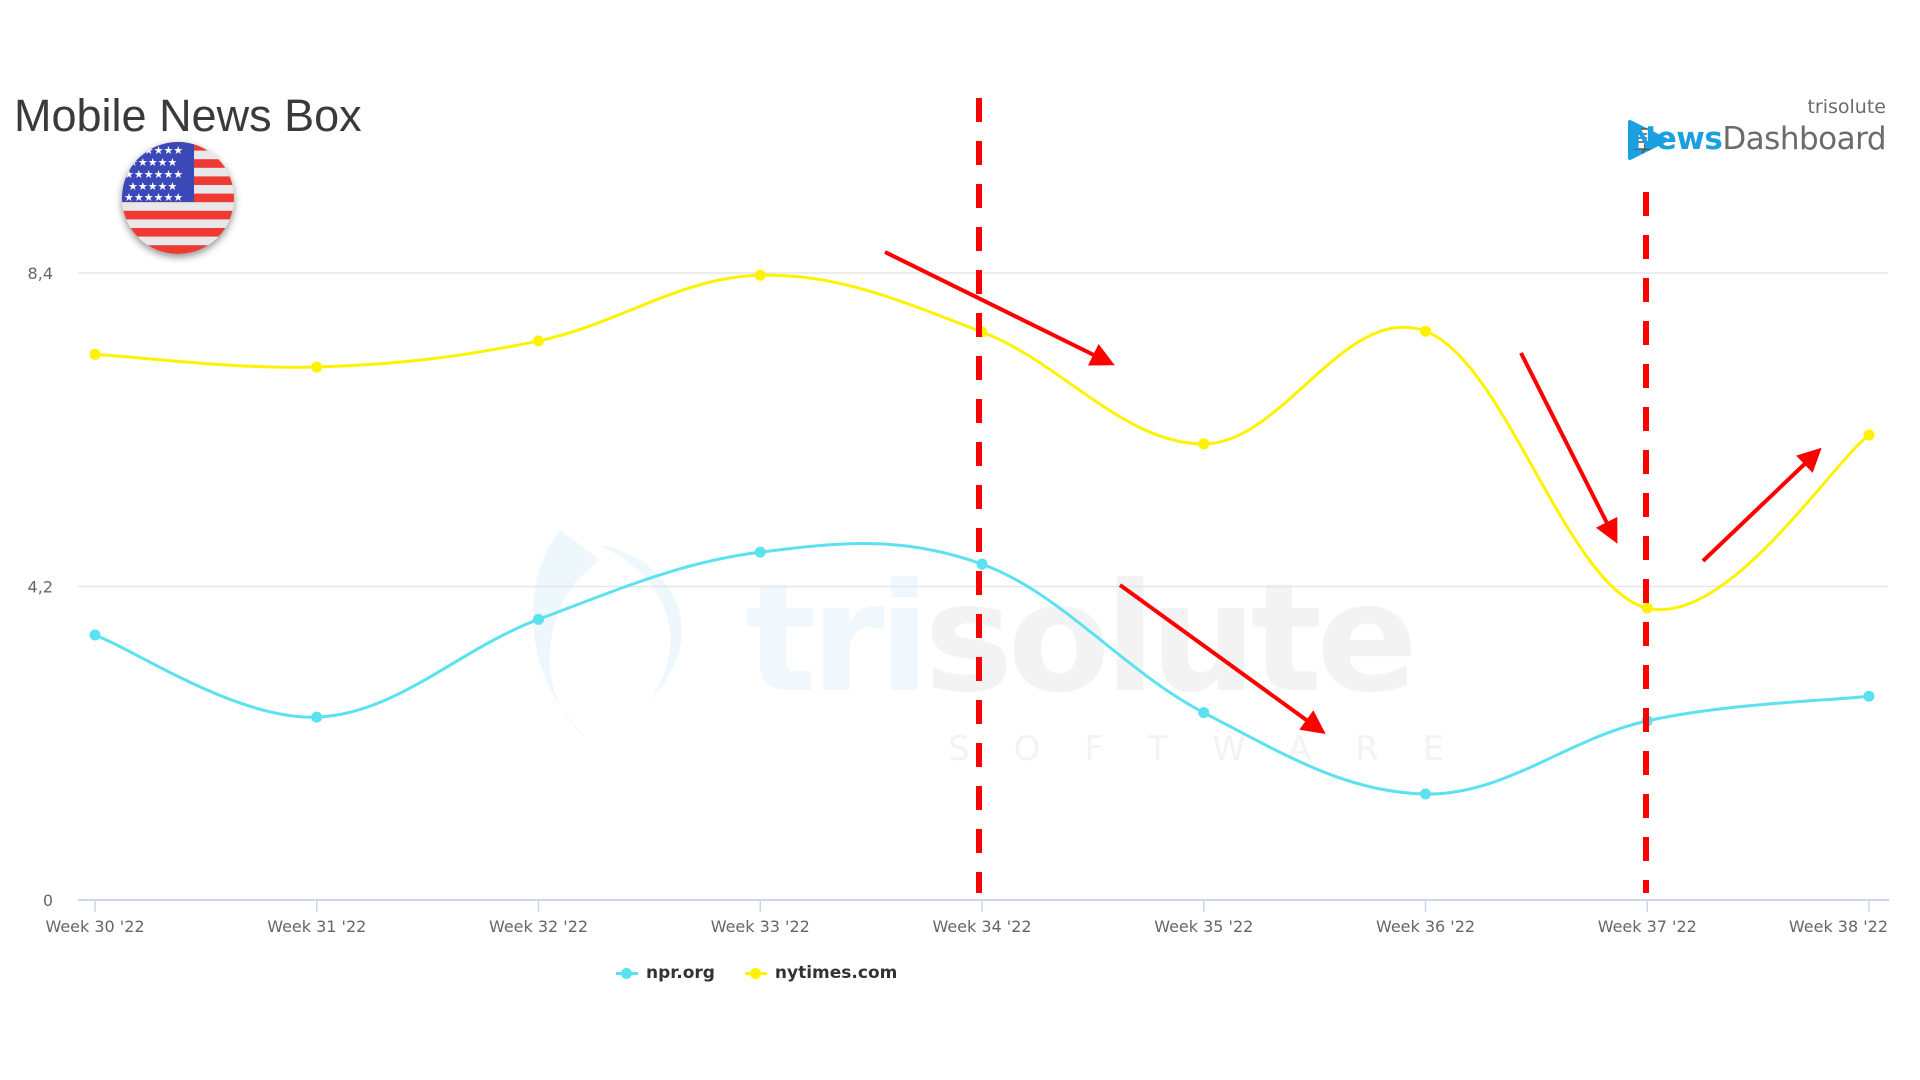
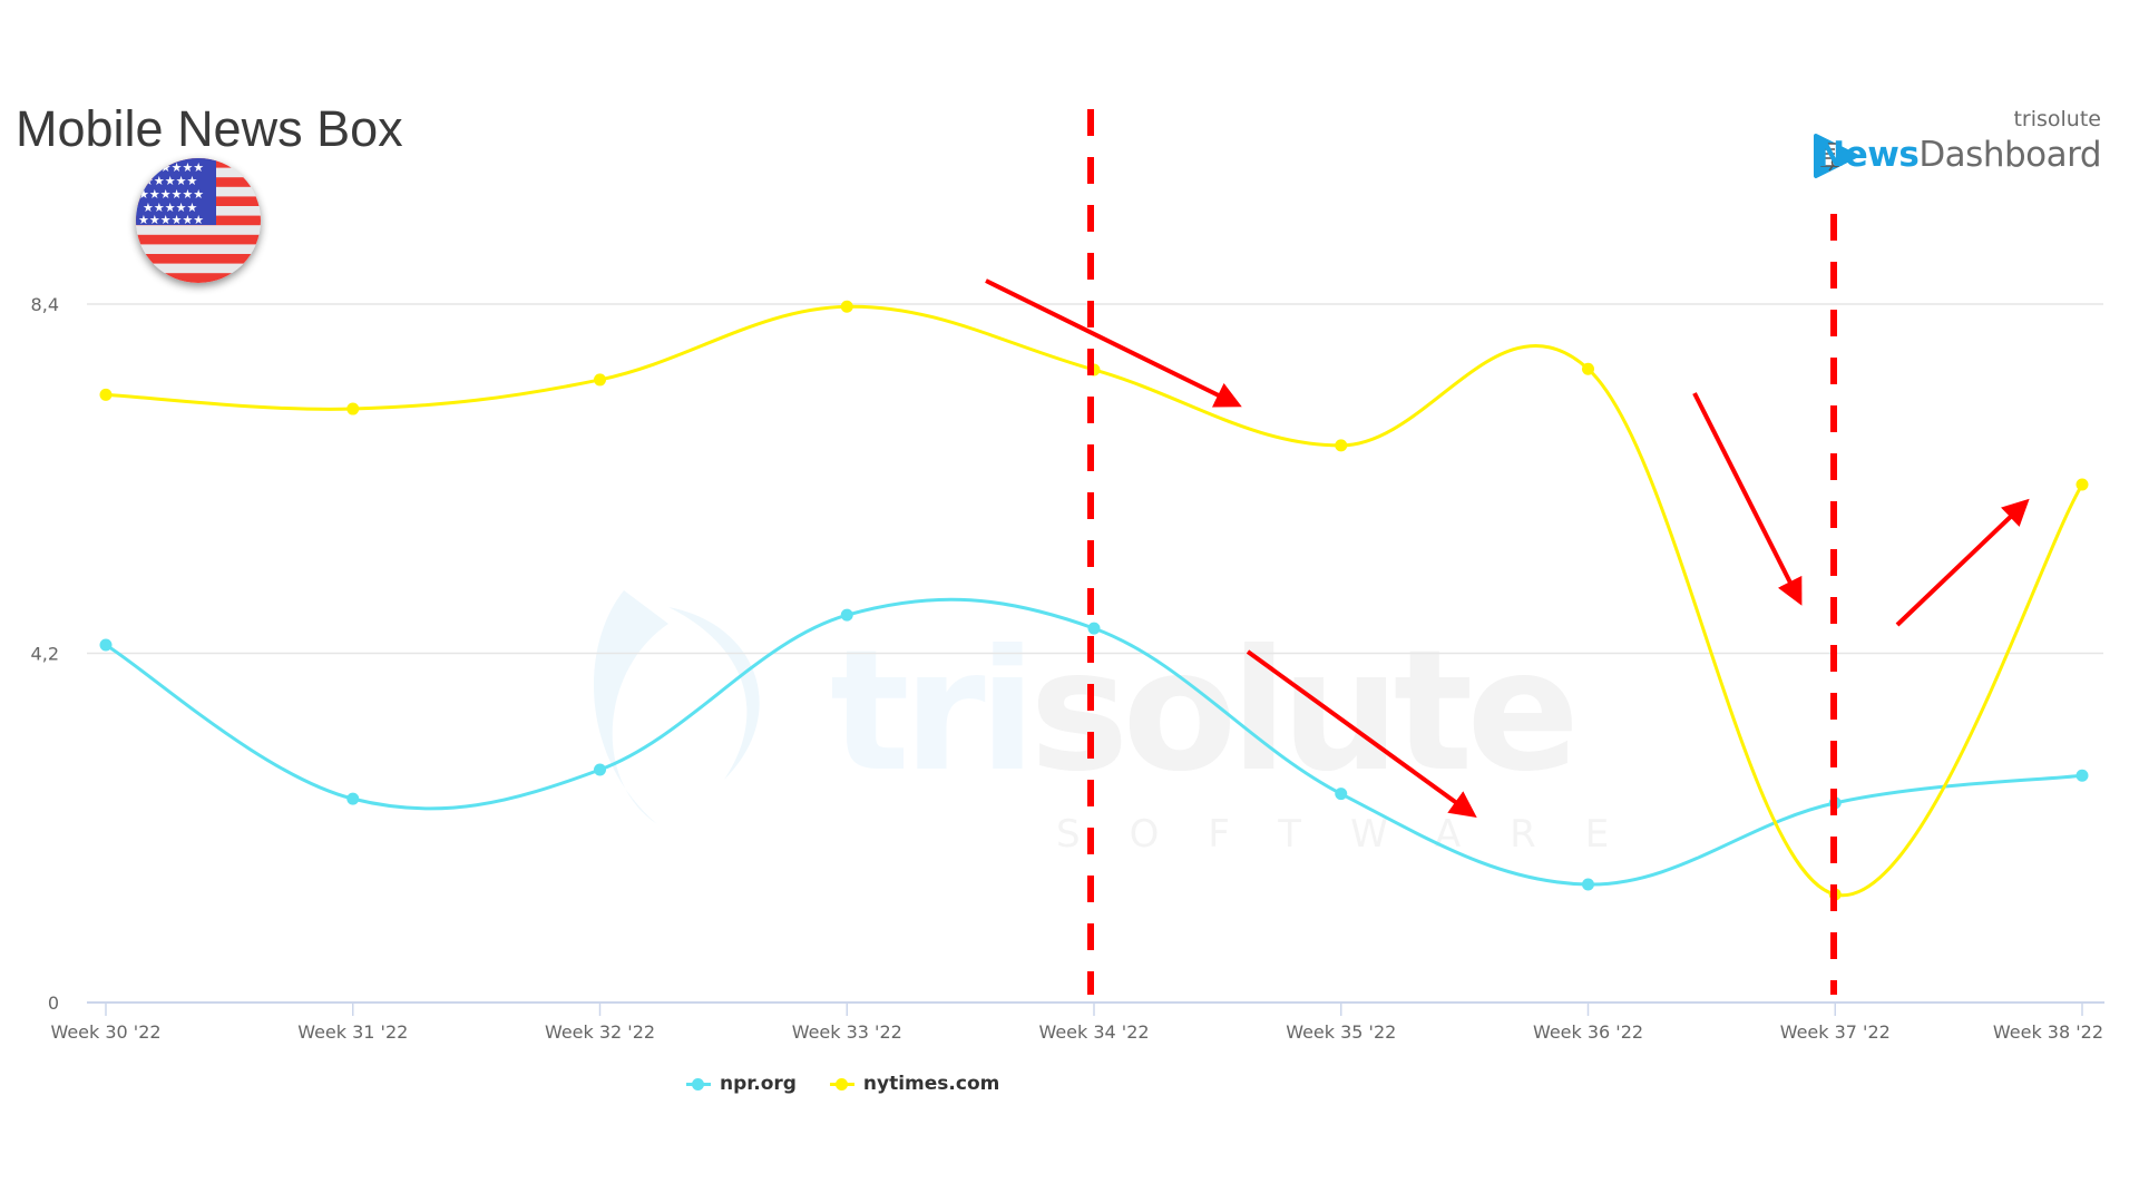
npr.org/Week 30 '22: 3,5 -> 4,3
npr.org/Week 32 '22: 3,8 -> 2,8
nytimes.com/Week 35 '22: 6,1 -> 6,7
nytimes.com/Week 37 '22: 3,9 -> 1,3
